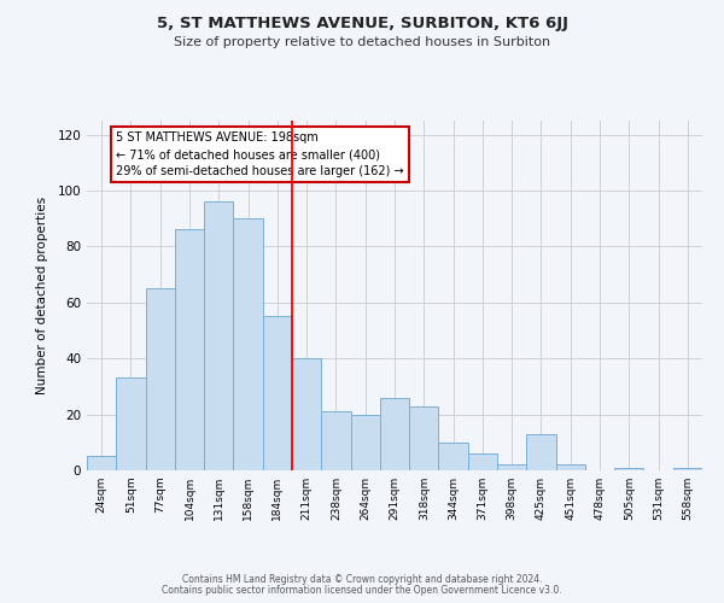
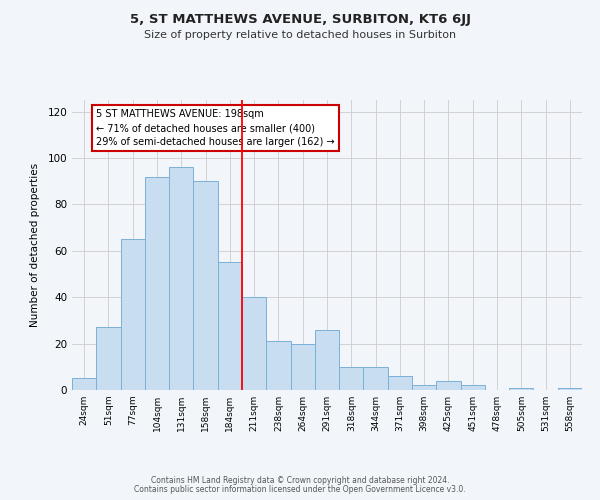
51sqm: 33 -> 27
104sqm: 86 -> 92
318sqm: 23 -> 10
425sqm: 13 -> 4
